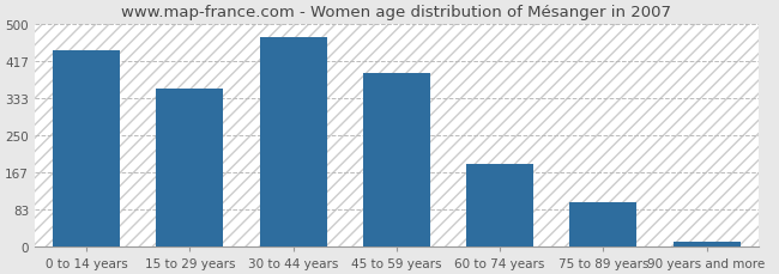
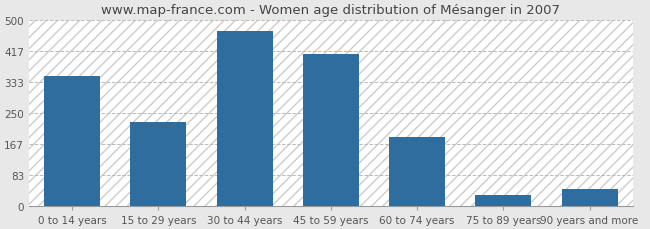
0 to 14 years: 440 -> 350
15 to 29 years: 355 -> 225
45 to 59 years: 390 -> 410
75 to 89 years: 100 -> 30
90 years and more: 10 -> 45
